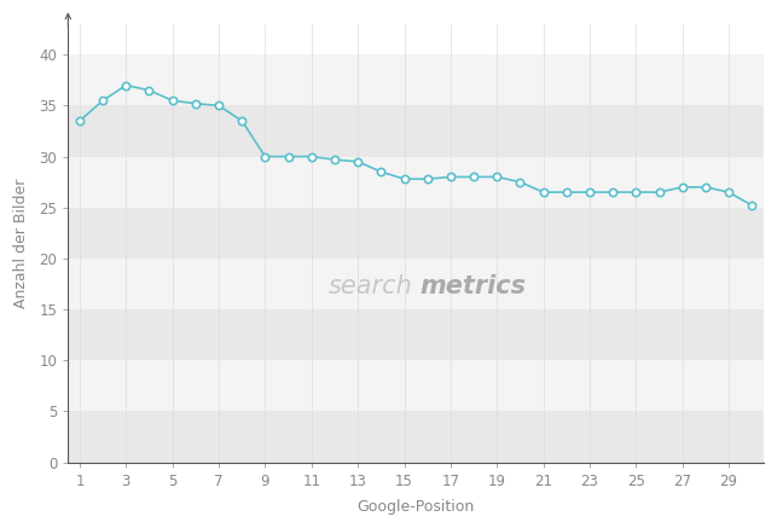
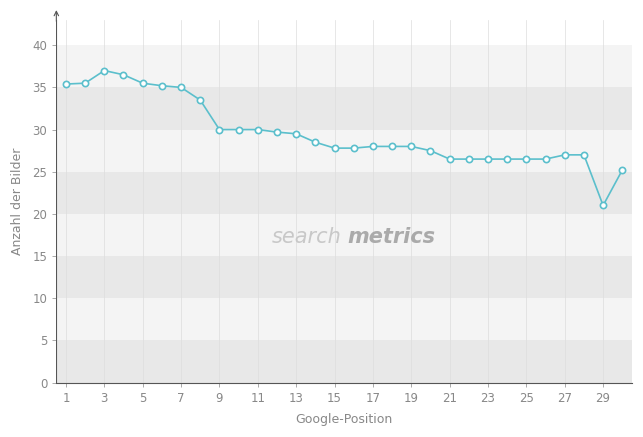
1: 33.5 -> 35.4
29: 26.5 -> 21.0
